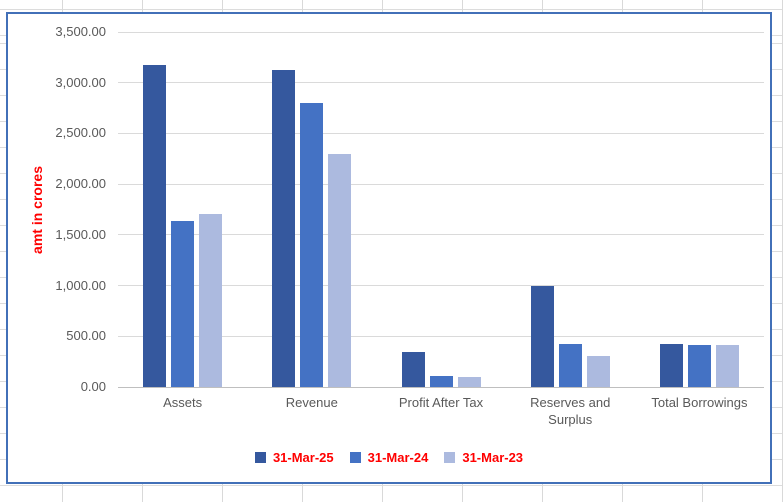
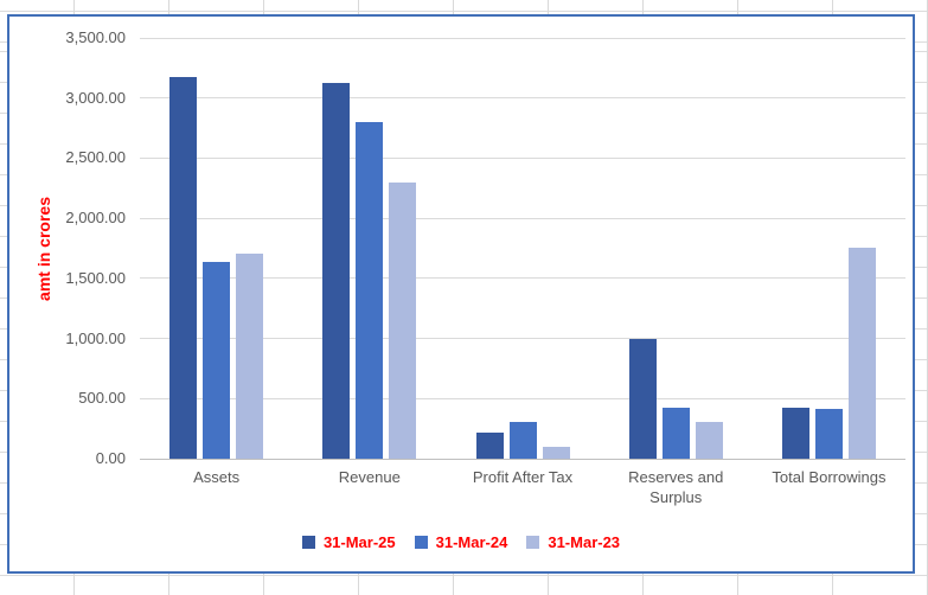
31-Mar-25/Profit After Tax: 350 -> 220
31-Mar-24/Profit After Tax: 110 -> 310
31-Mar-23/Total Borrowings: 410 -> 1760
